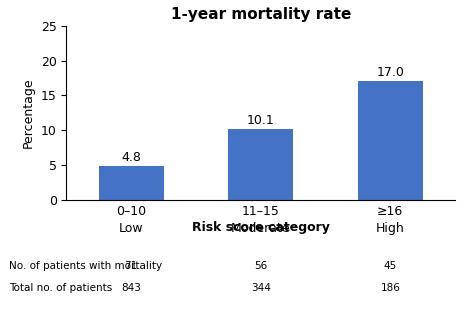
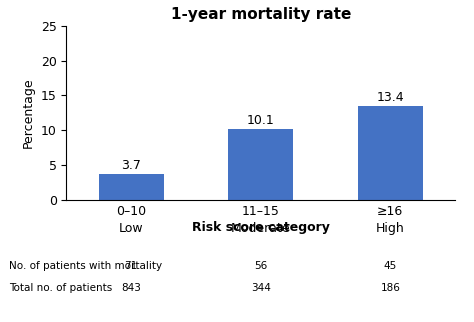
0–10 Low: 4.8 -> 3.7
≥16 High: 17.0 -> 13.4
